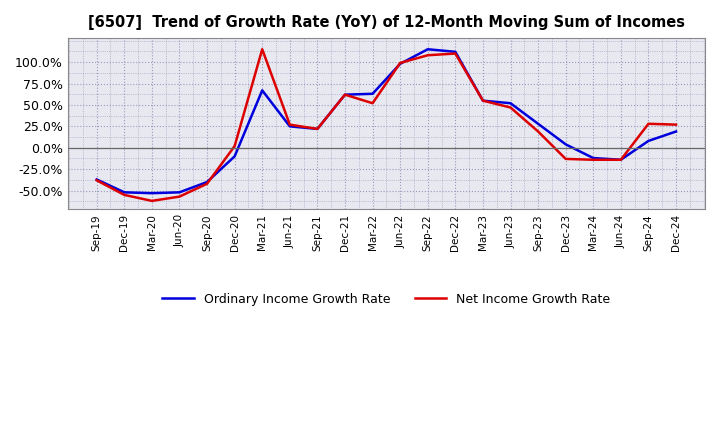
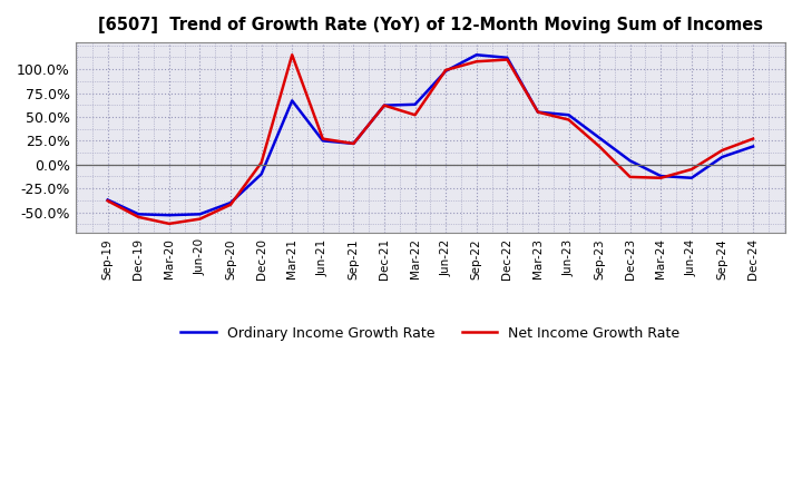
Net Income Growth Rate/Jun-24: -14% -> -5%
Net Income Growth Rate/Sep-24: 28% -> 15%
